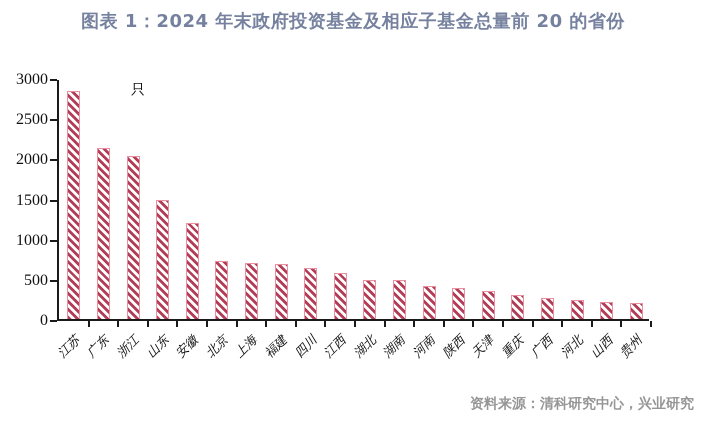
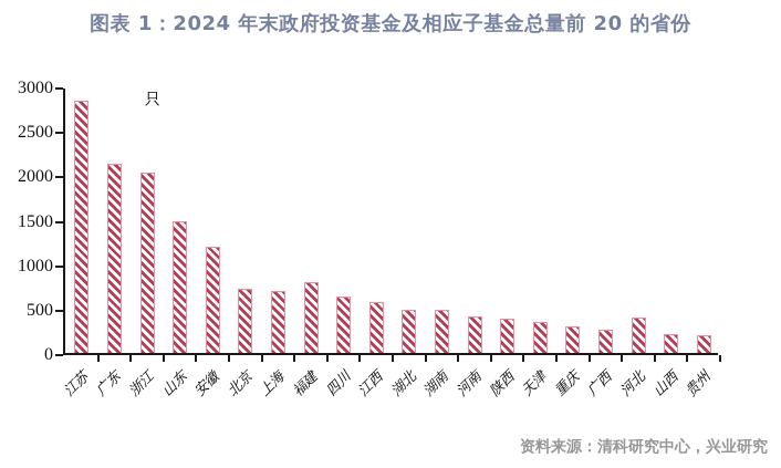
福建: 700 -> 800
河北: 200 -> 400
